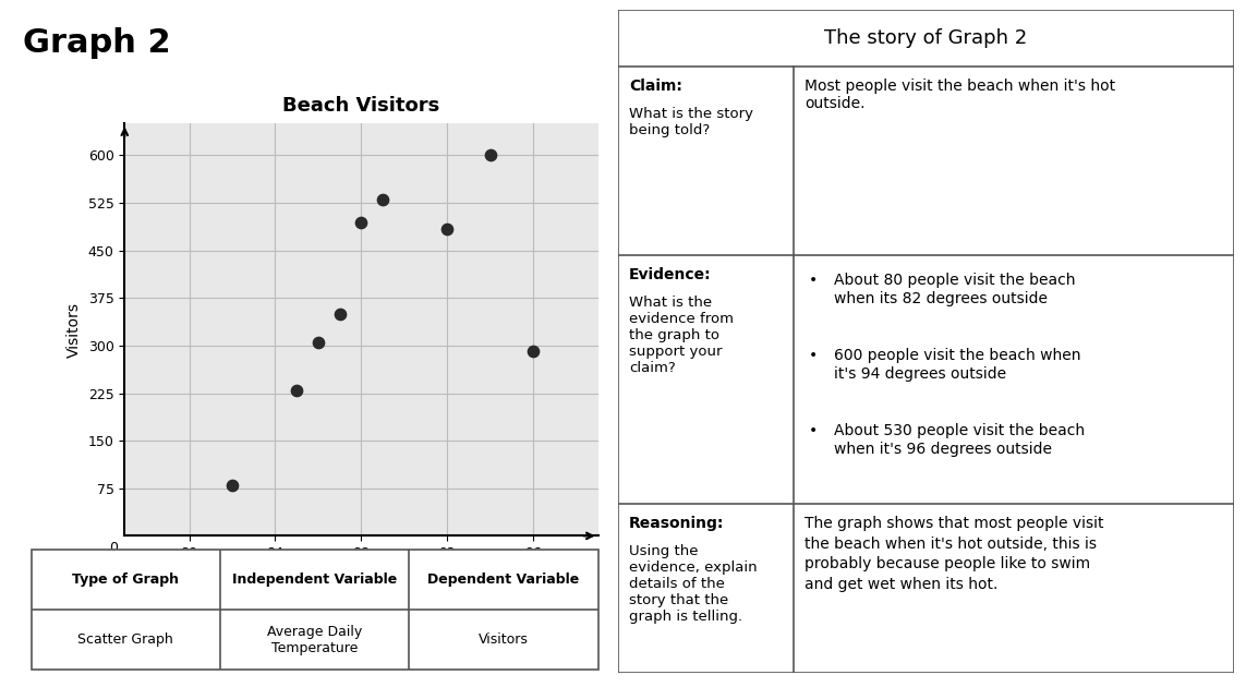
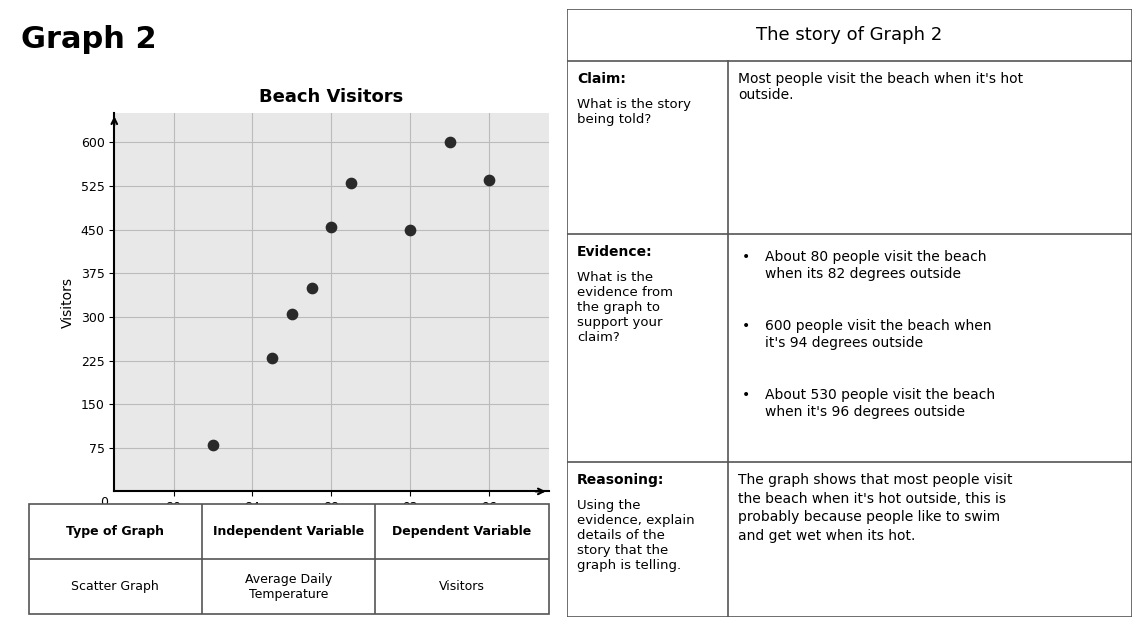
88: 494 -> 455
92: 484 -> 450
96: 292 -> 535
